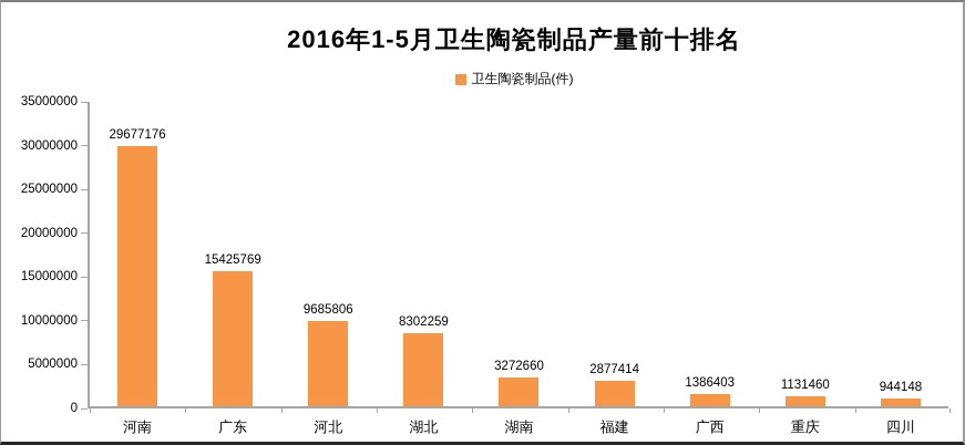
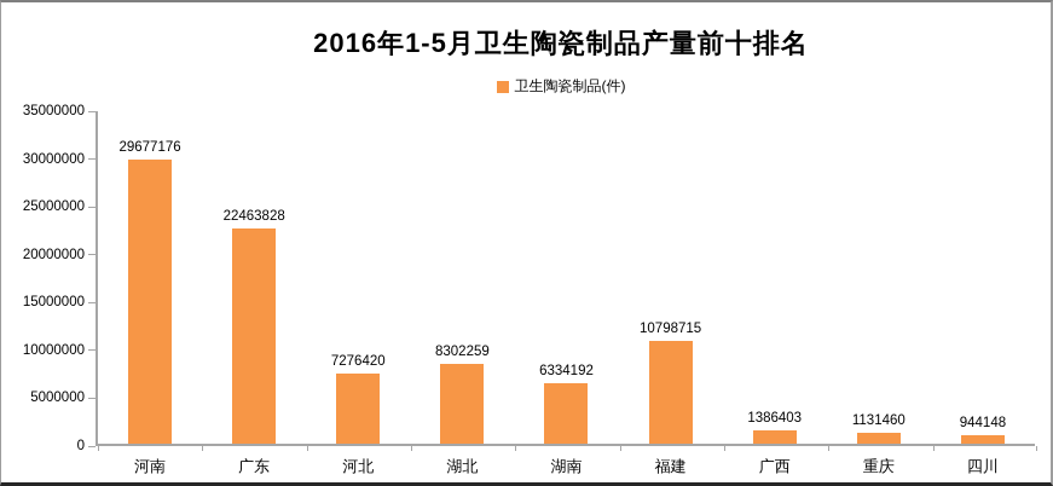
广东: 15425769 -> 22463828
河北: 9685806 -> 7276420
湖南: 3272660 -> 6334192
福建: 2877414 -> 10798715
